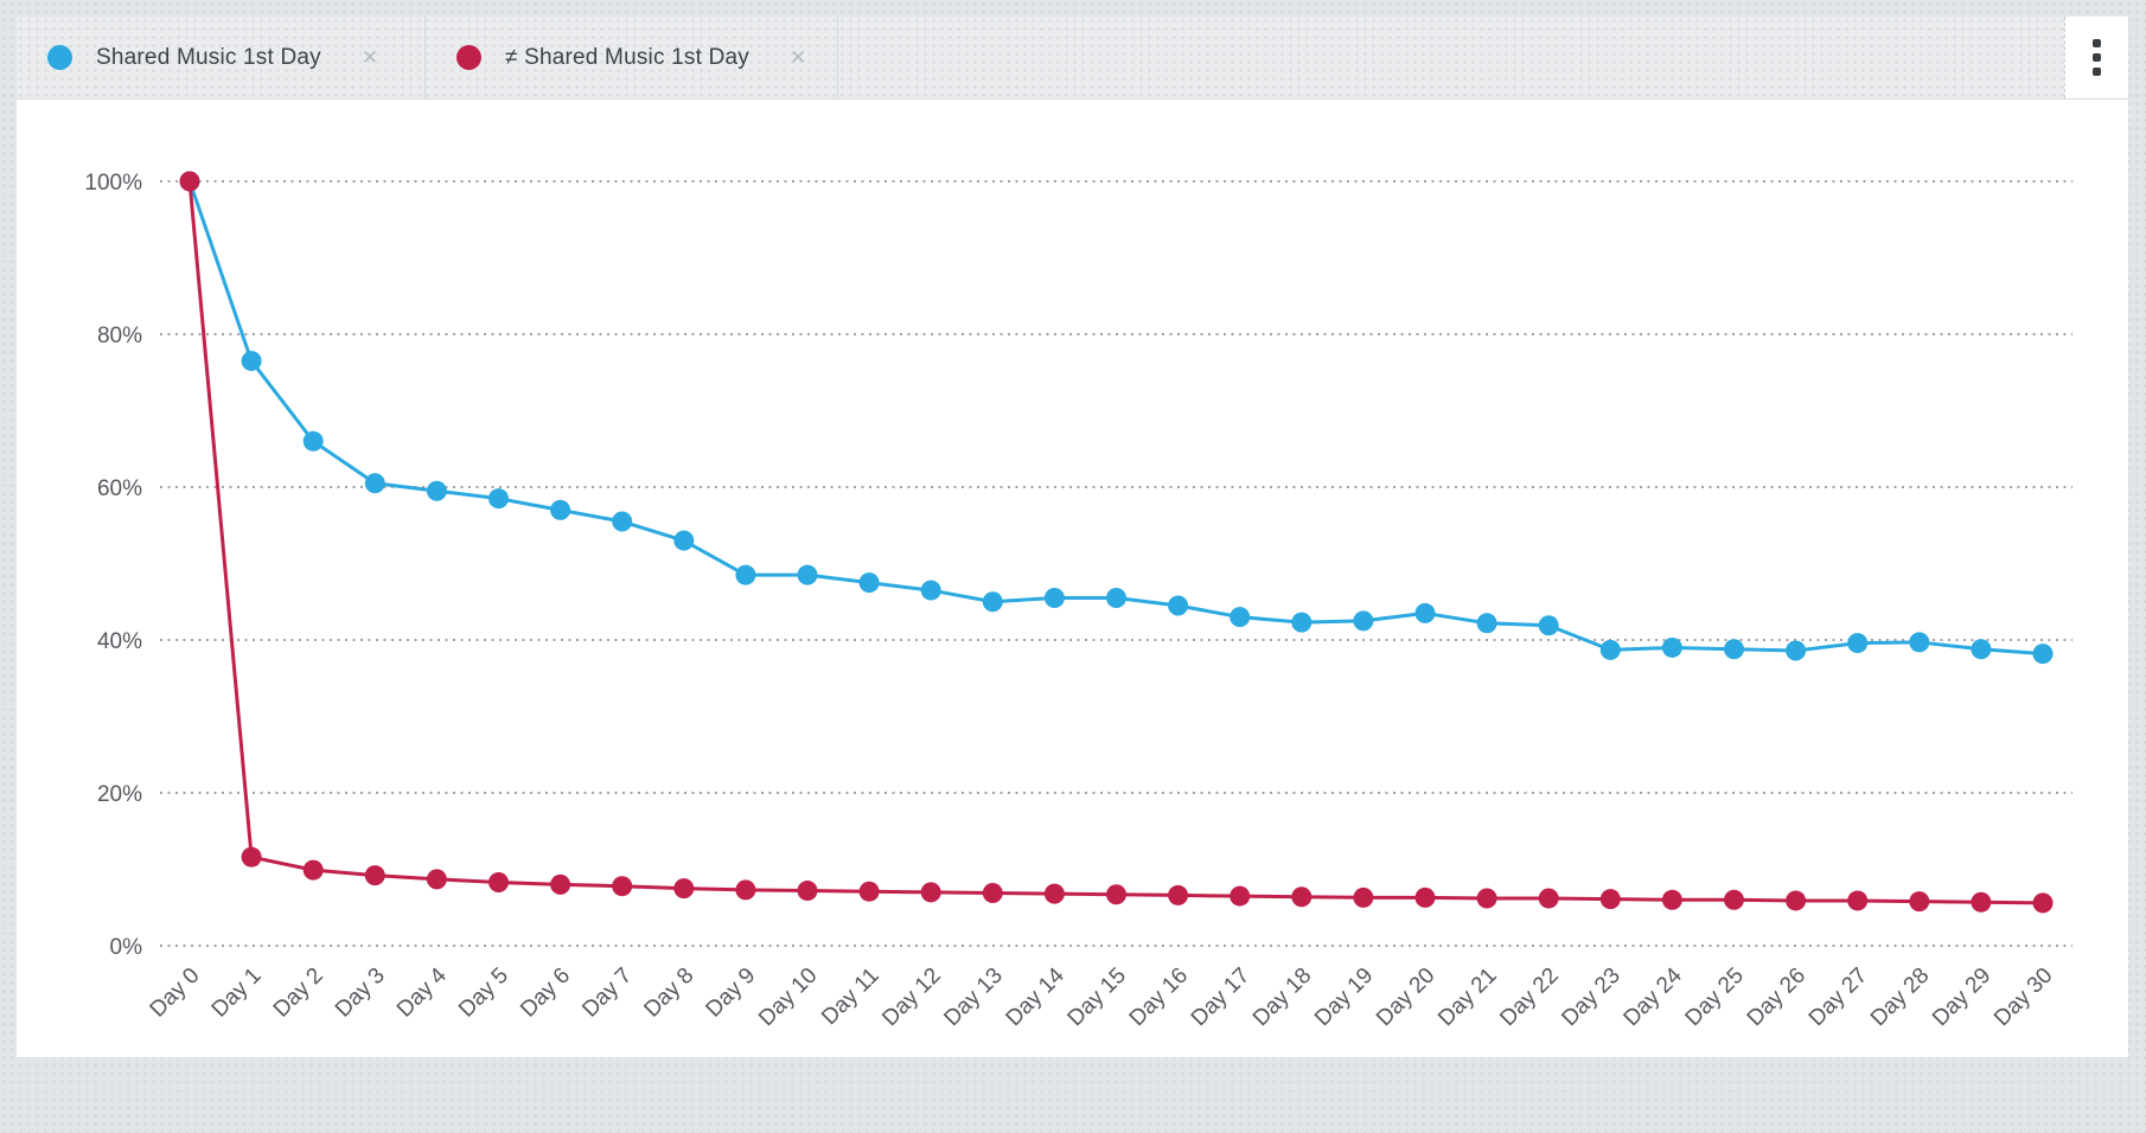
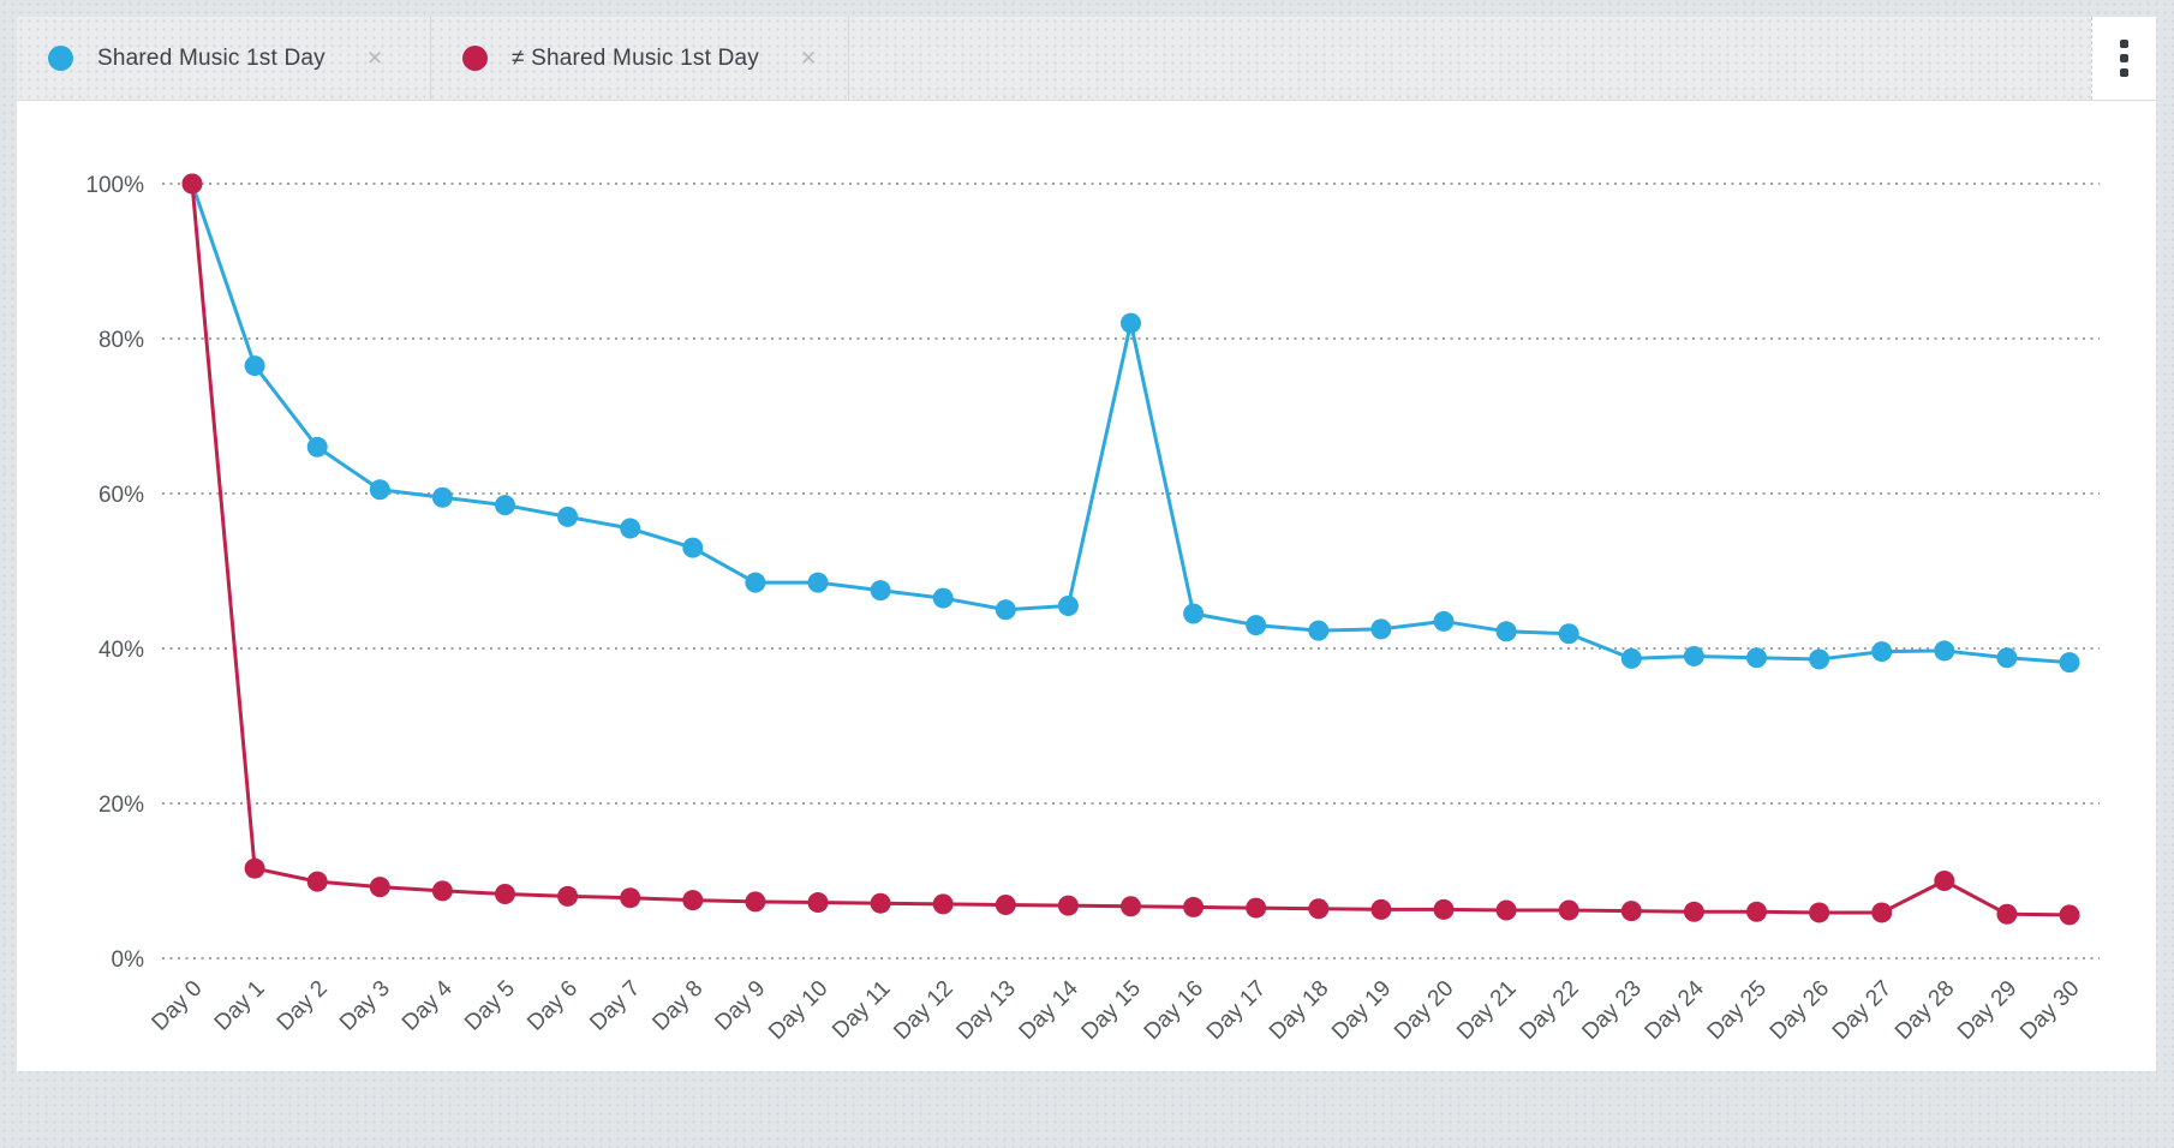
Shared Music 1st Day/Day 15: 46% -> 82%
≠ Shared Music 1st Day/Day 28: 6% -> 10%
